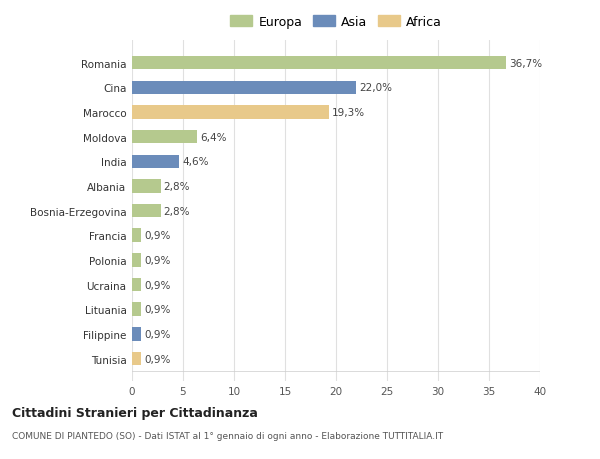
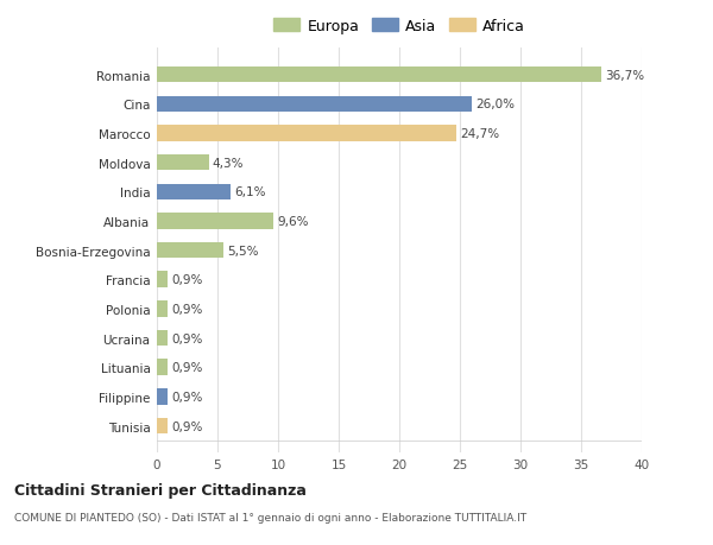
Cina: 22,0% -> 26,0%
Marocco: 19,3% -> 24,7%
Moldova: 6,4% -> 4,3%
India: 4,6% -> 6,1%
Albania: 2,8% -> 9,6%
Bosnia-Erzegovina: 2,8% -> 5,5%
